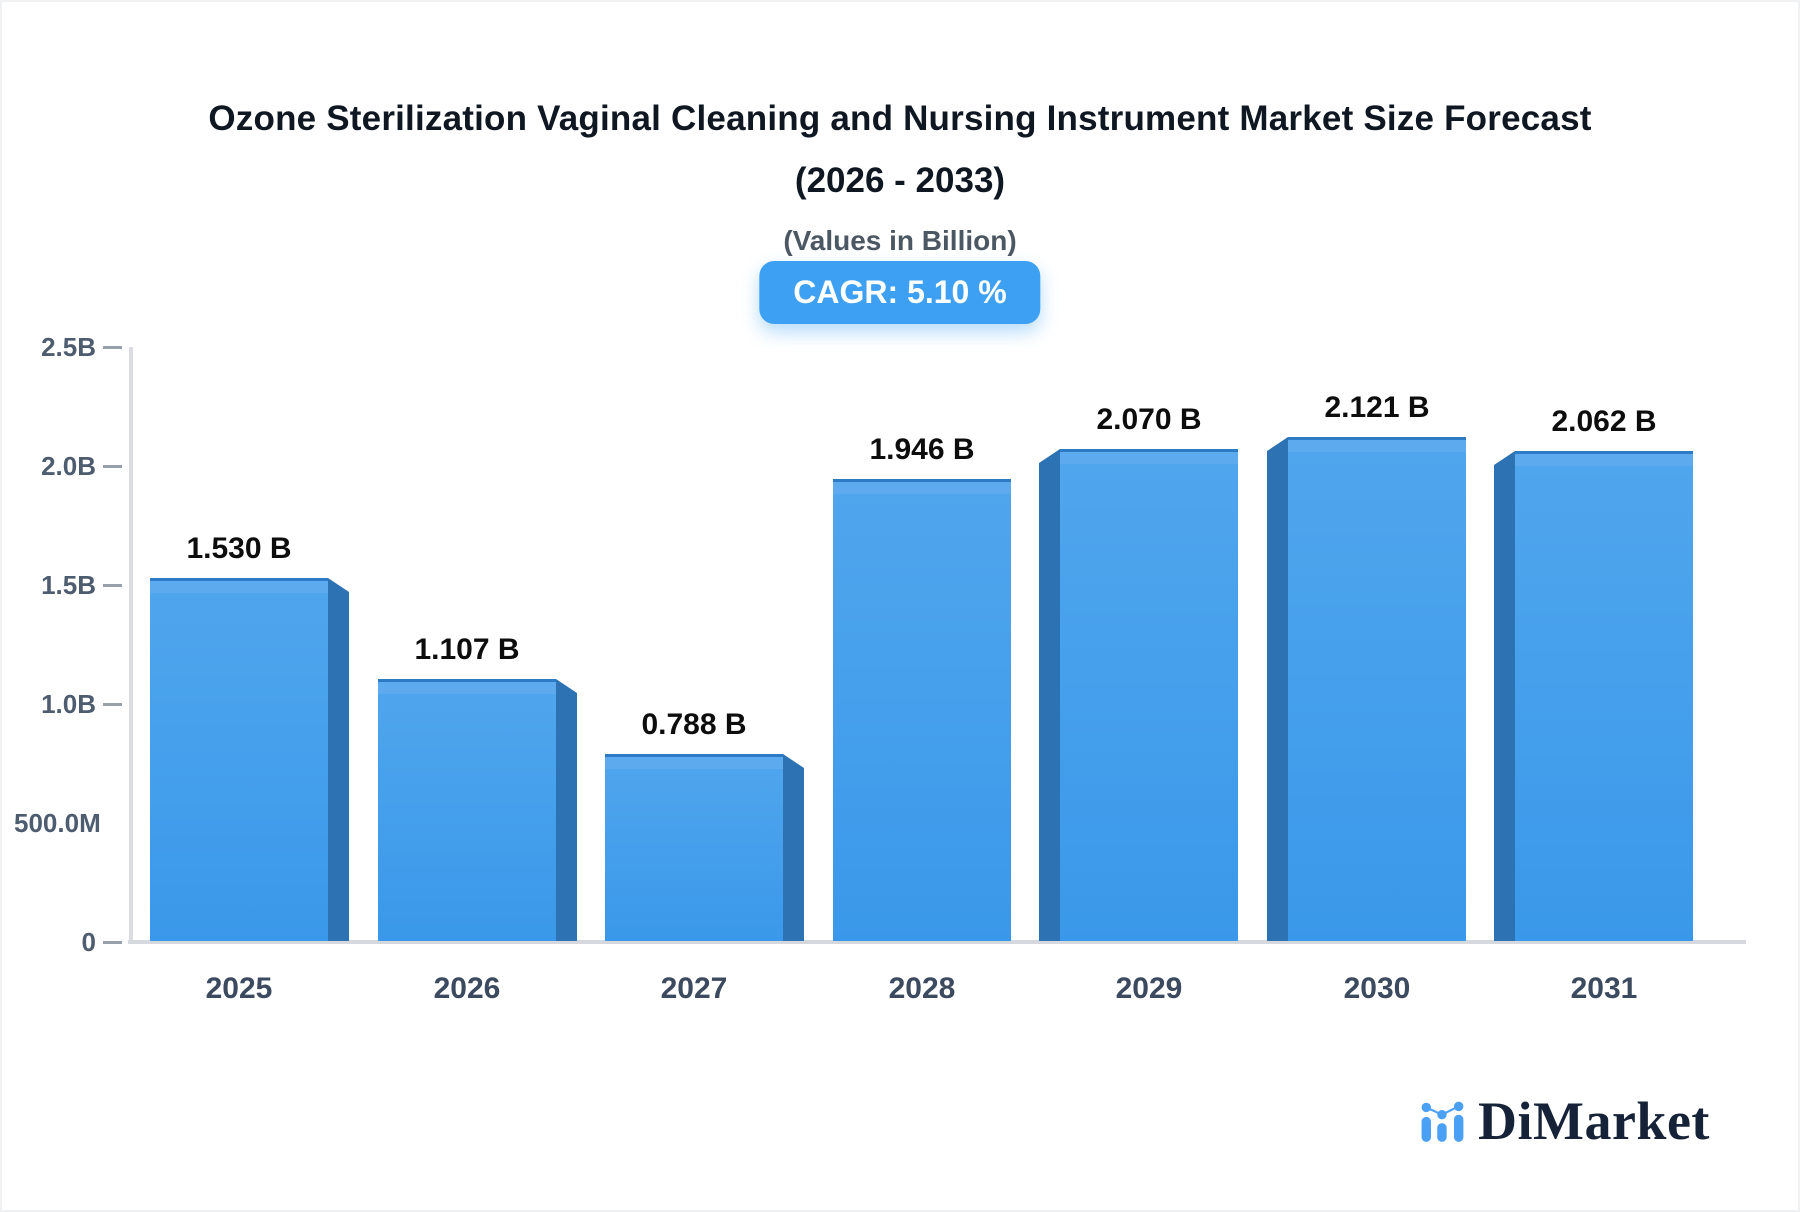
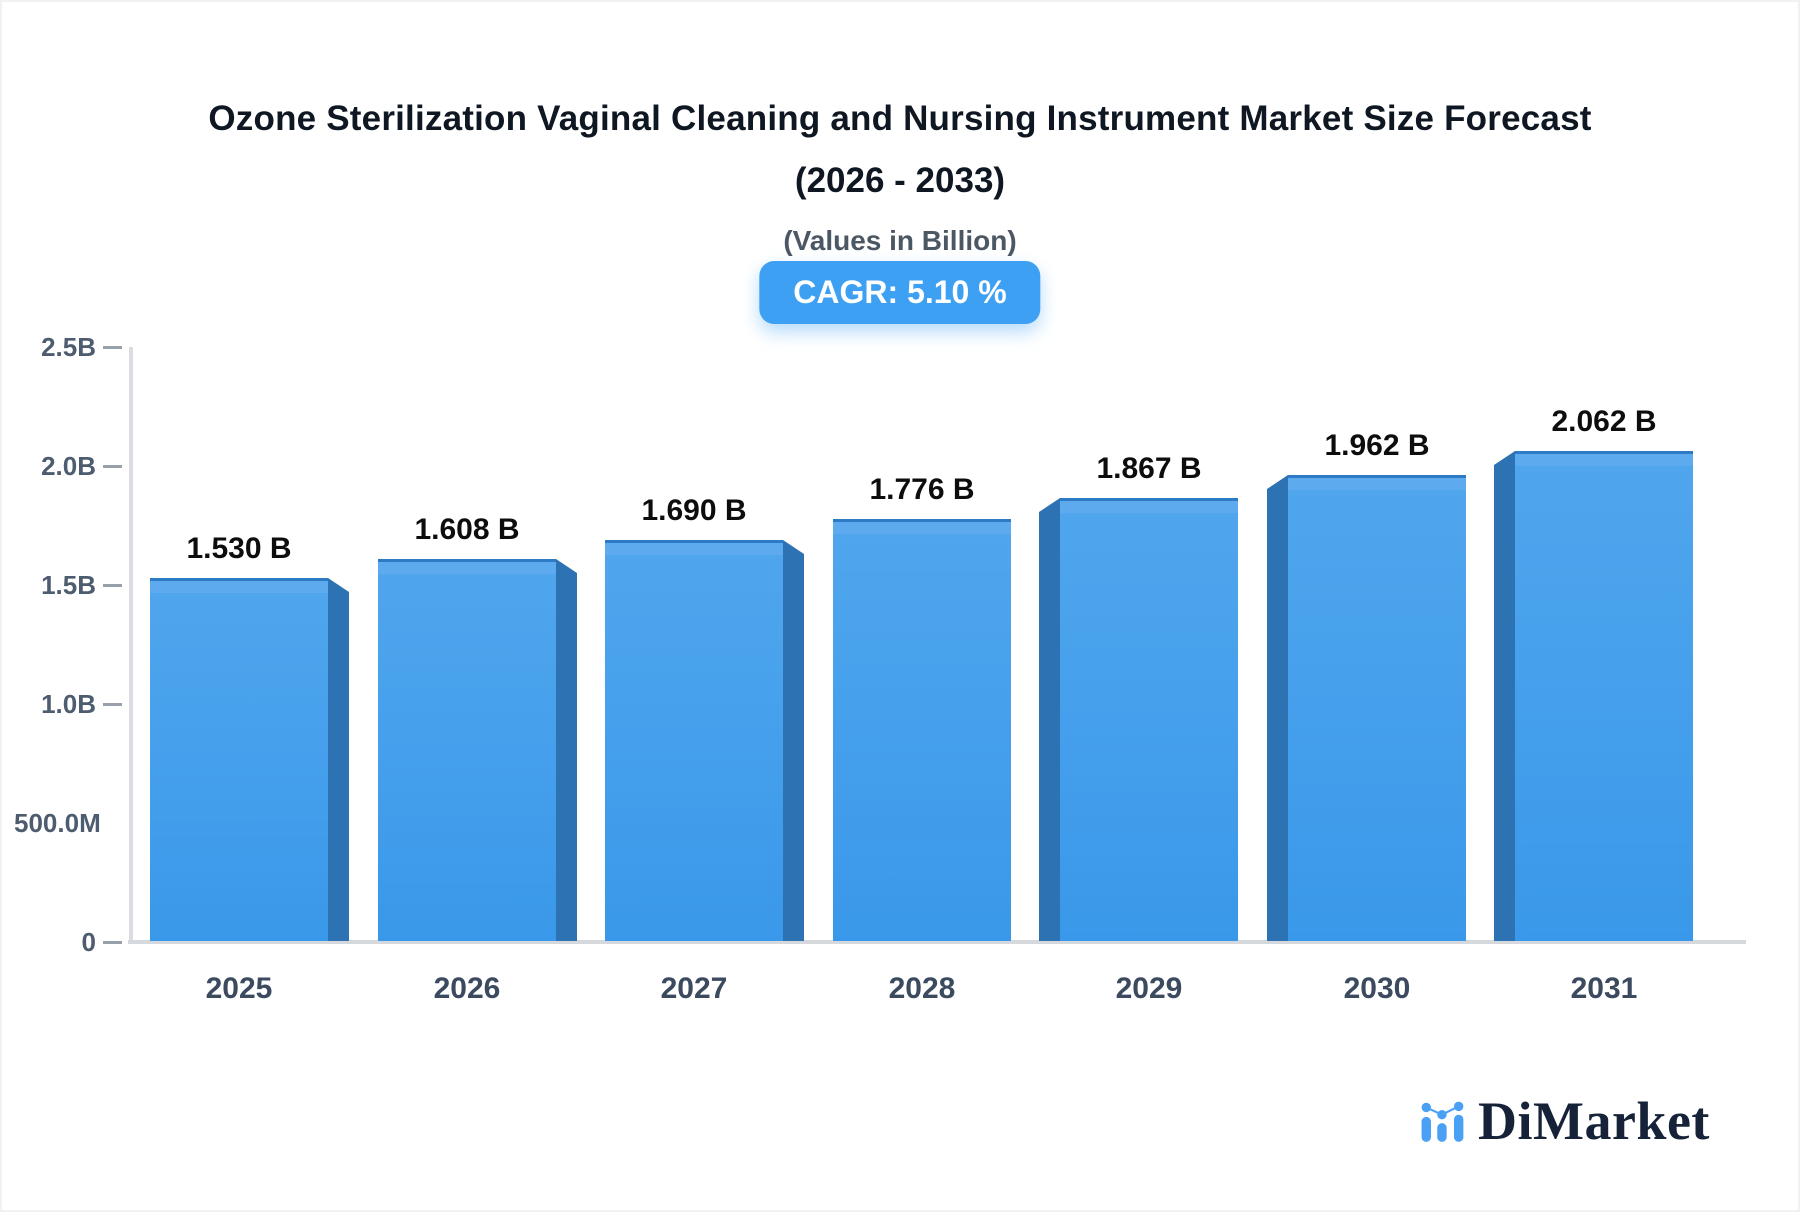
2026: 1.107 -> 1.608
2027: 0.788 -> 1.690
2028: 1.946 -> 1.776
2029: 2.070 -> 1.867
2030: 2.121 -> 1.962
